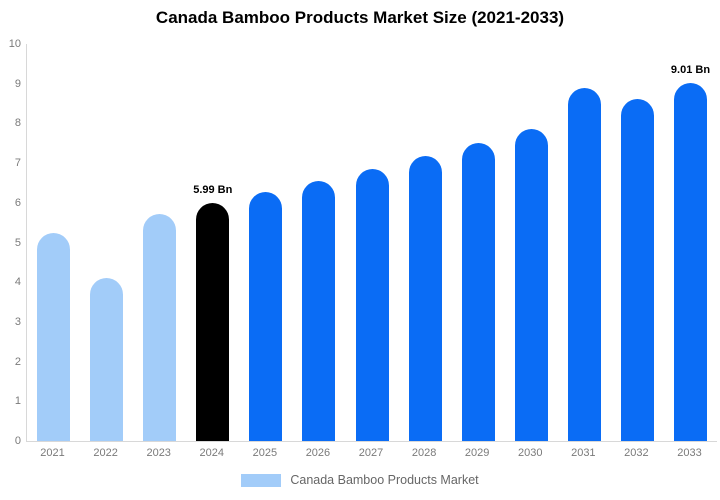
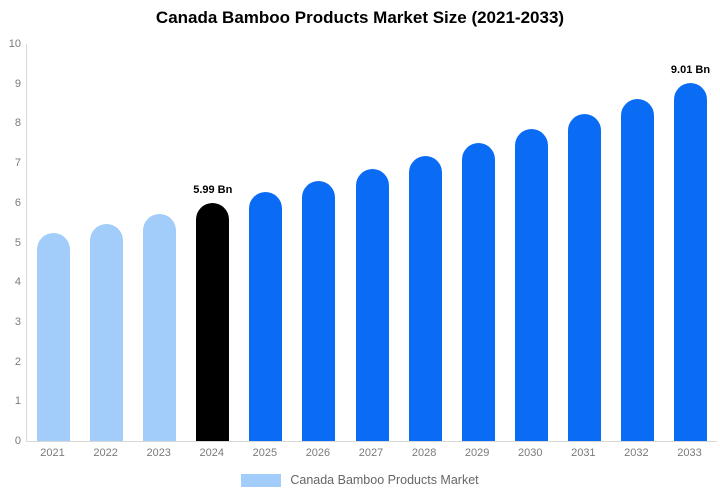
2022: 4.1 -> 5.5
2031: 8.9 -> 8.2
